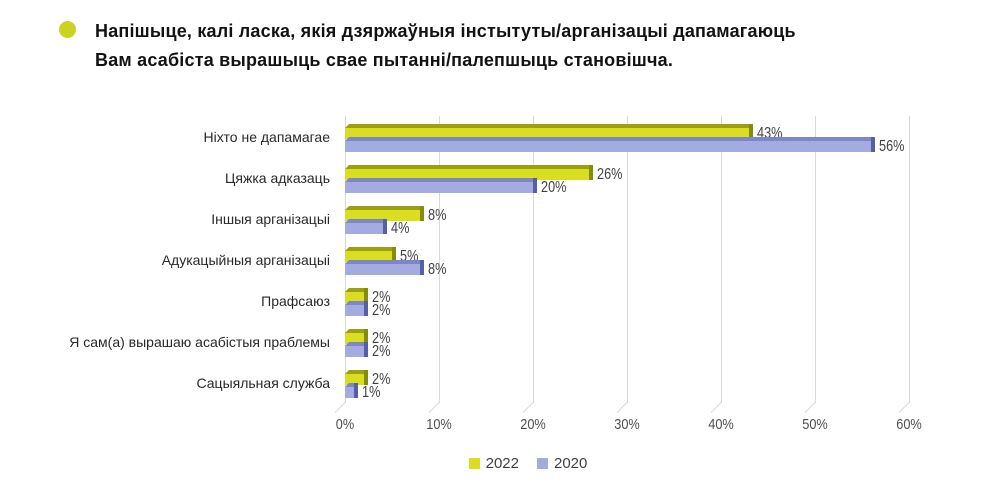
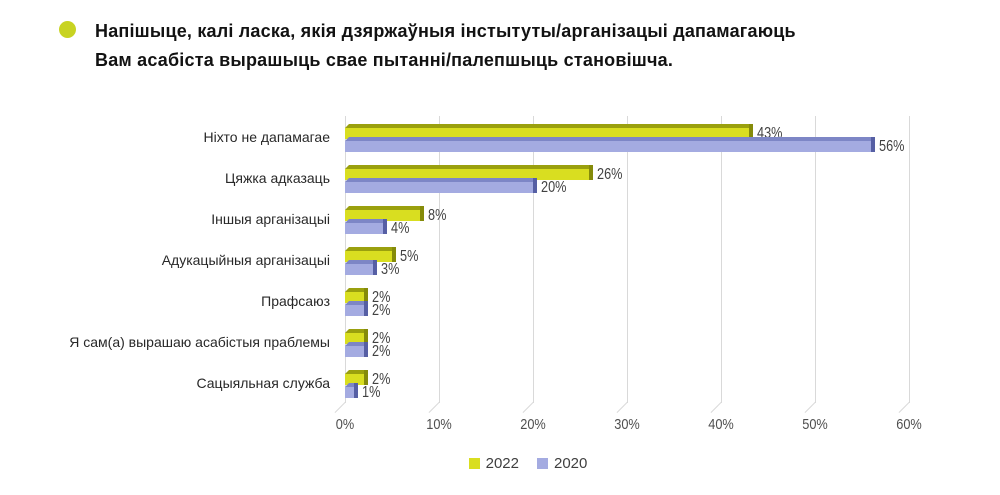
2020/Адукацыйныя арганізацыі: 8% -> 3%
